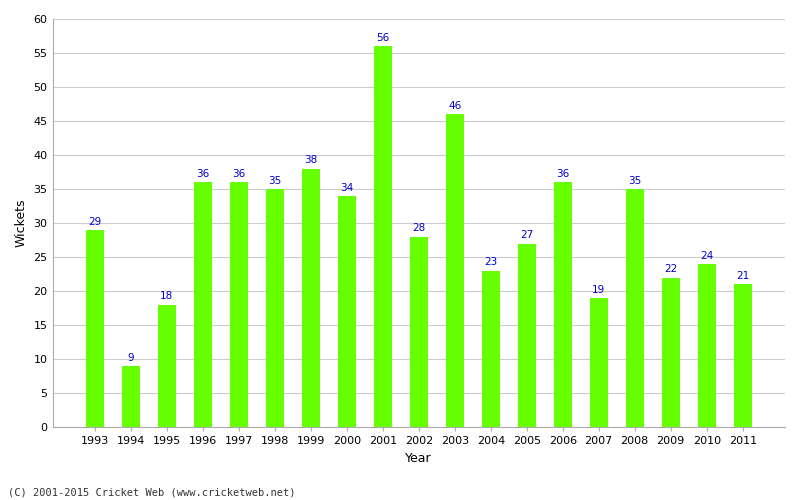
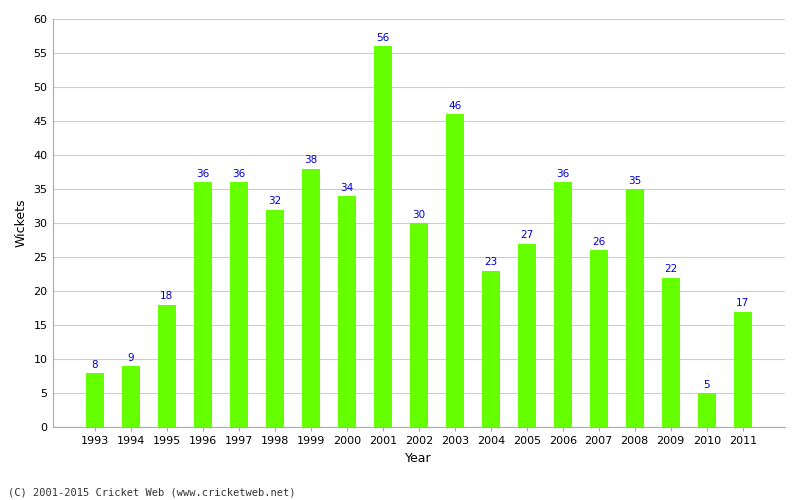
1993: 29 -> 8
1998: 35 -> 32
2002: 28 -> 30
2007: 19 -> 26
2010: 24 -> 5
2011: 21 -> 17
